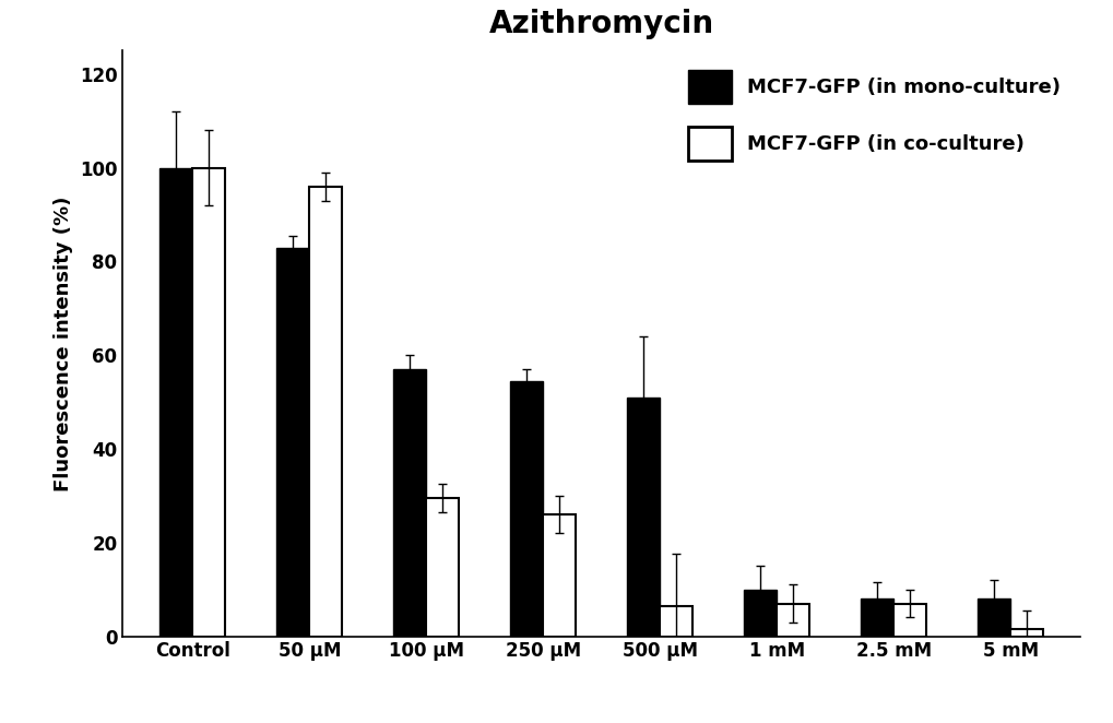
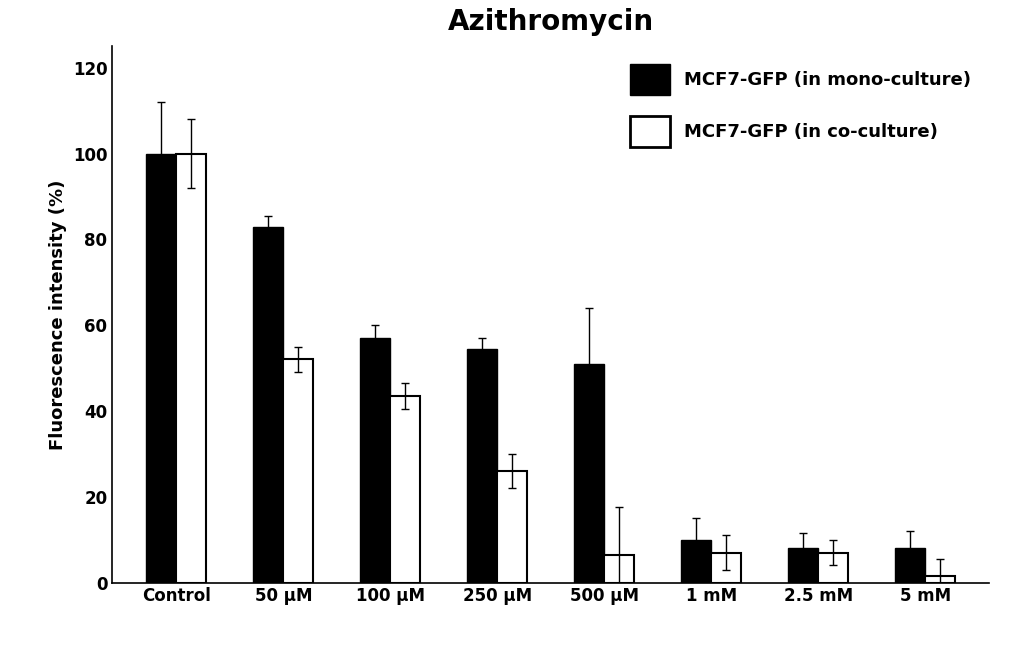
MCF7-GFP (in co-culture)/50 μM: 96.0 -> 52.0
MCF7-GFP (in co-culture)/100 μM: 29.5 -> 43.5
